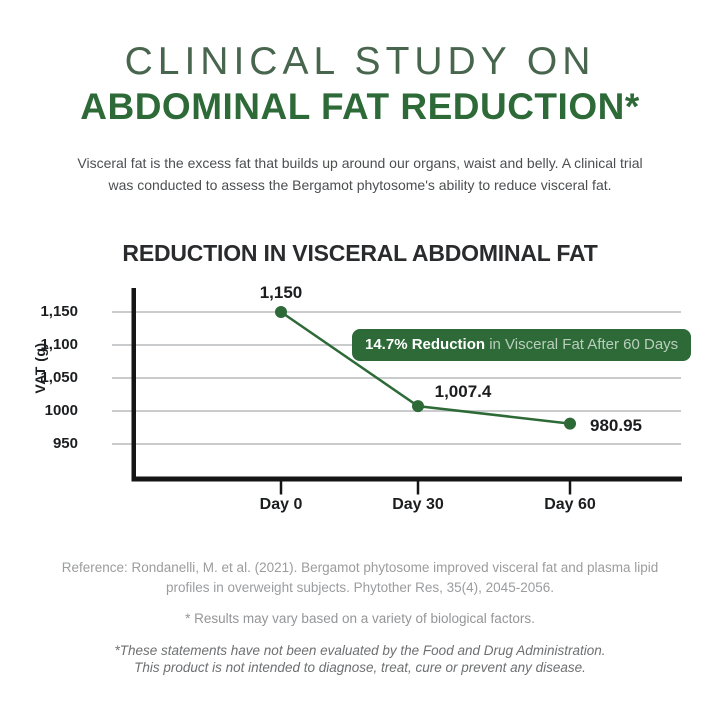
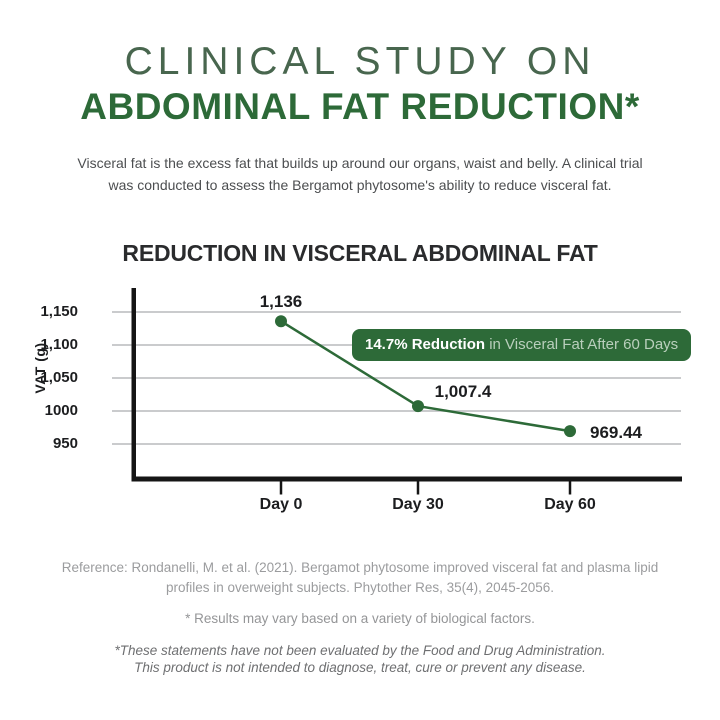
Day 0: 1,150 -> 1,136
Day 60: 980.95 -> 969.44
